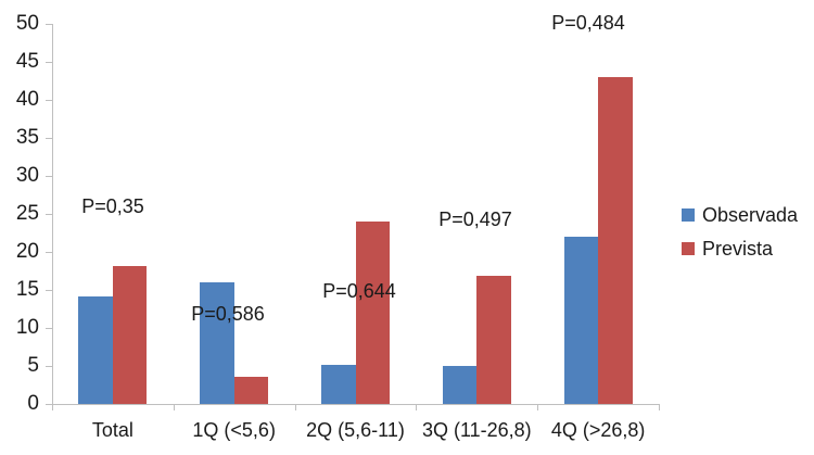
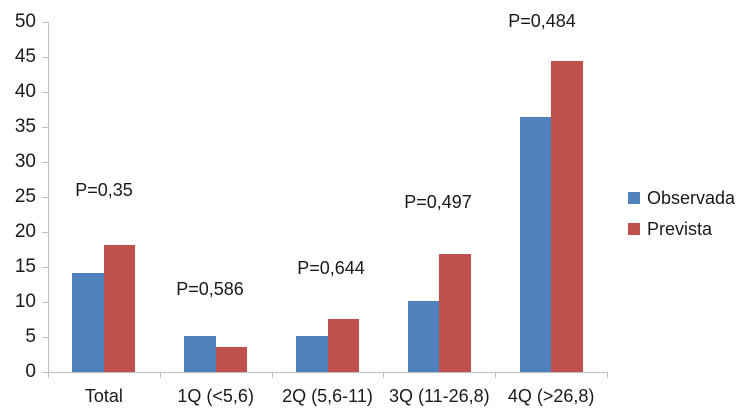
Observada/1Q (<5,6): 16 -> 5
Prevista/2Q (5,6-11): 24 -> 8
Observada/3Q (11-26,8): 5 -> 10
Observada/4Q (>26,8): 22 -> 36
Prevista/4Q (>26,8): 43 -> 44
